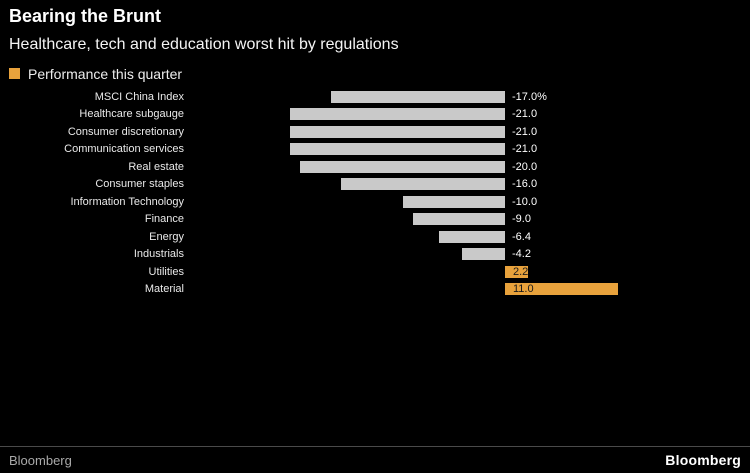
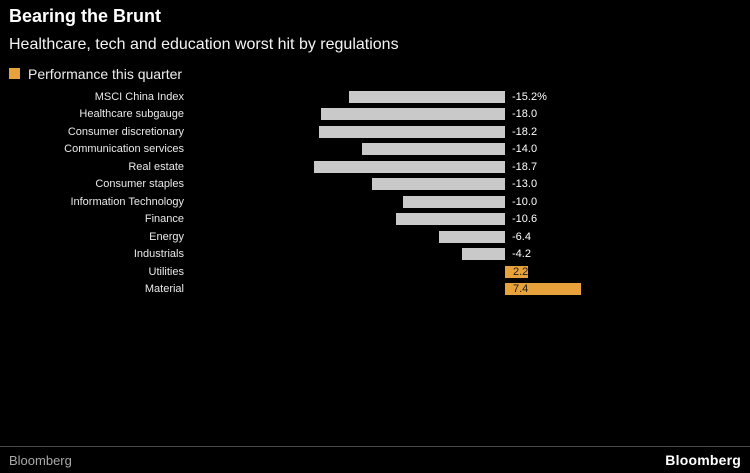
MSCI China Index: -17.0% -> -15.2%
Healthcare subgauge: -21.0 -> -18.0
Consumer discretionary: -21.0 -> -18.2
Communication services: -21.0 -> -14.0
Real estate: -20.0 -> -18.7
Consumer staples: -16.0 -> -13.0
Finance: -9.0 -> -10.6
Material: 11.0 -> 7.4
